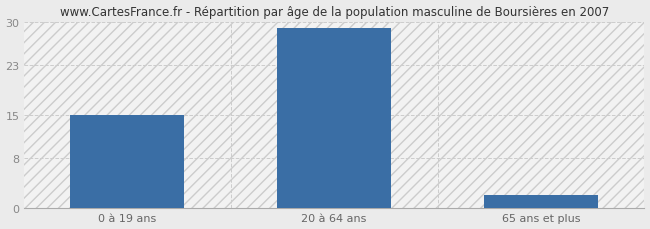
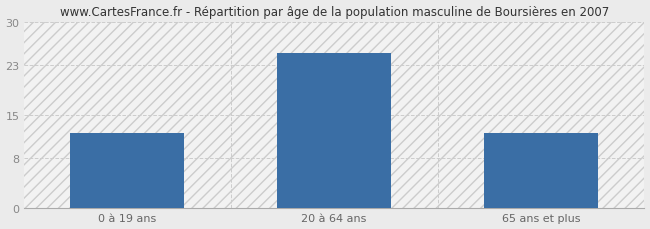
0 à 19 ans: 15 -> 12
20 à 64 ans: 29 -> 25
65 ans et plus: 2 -> 12
